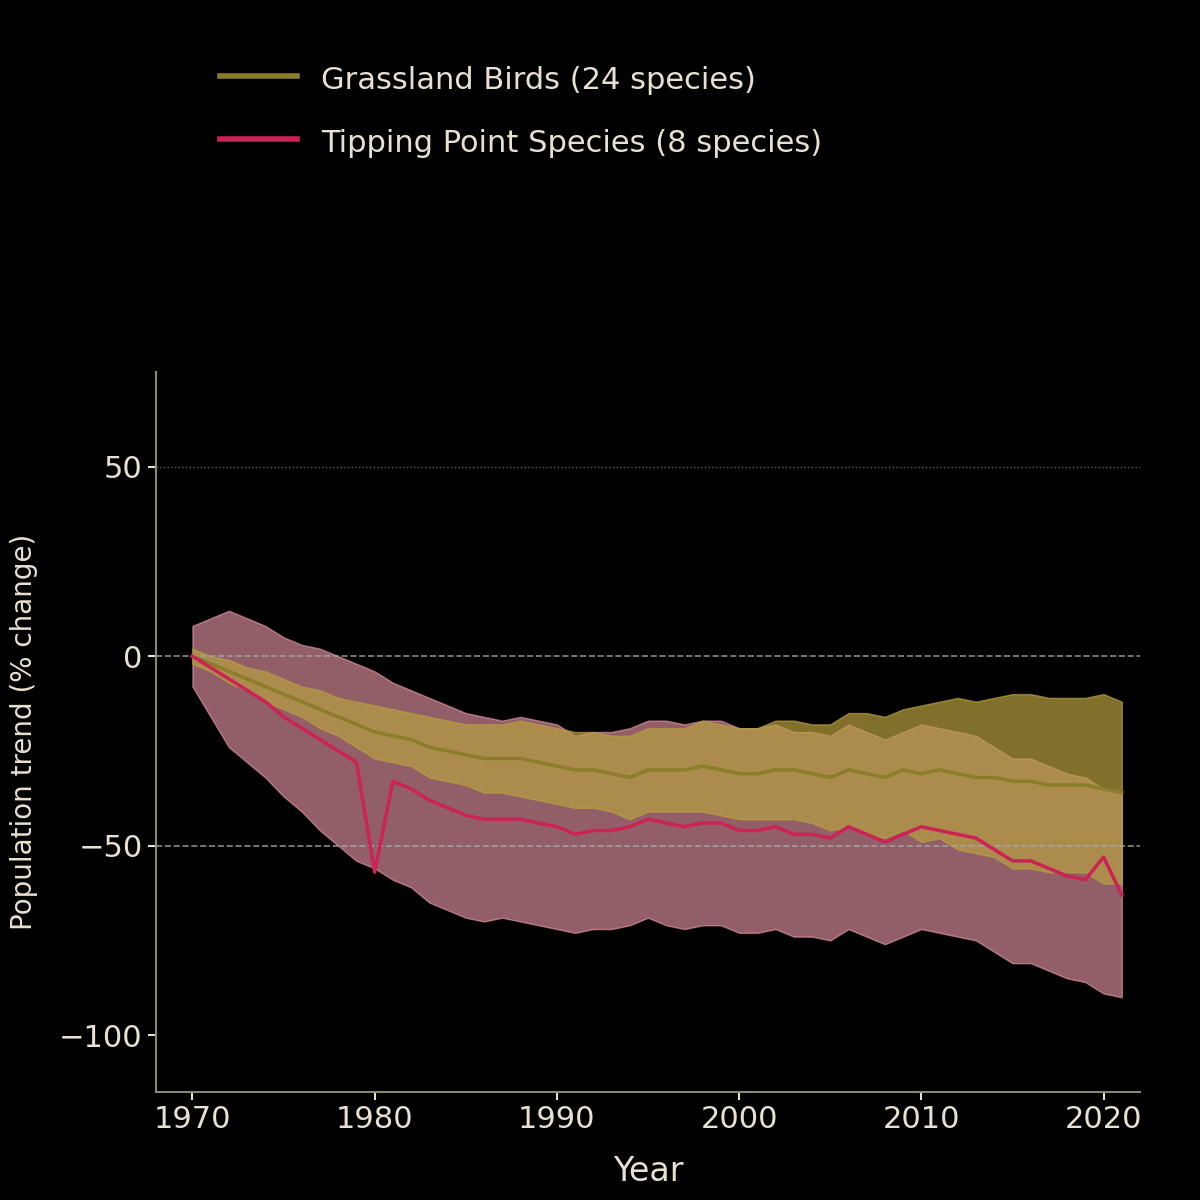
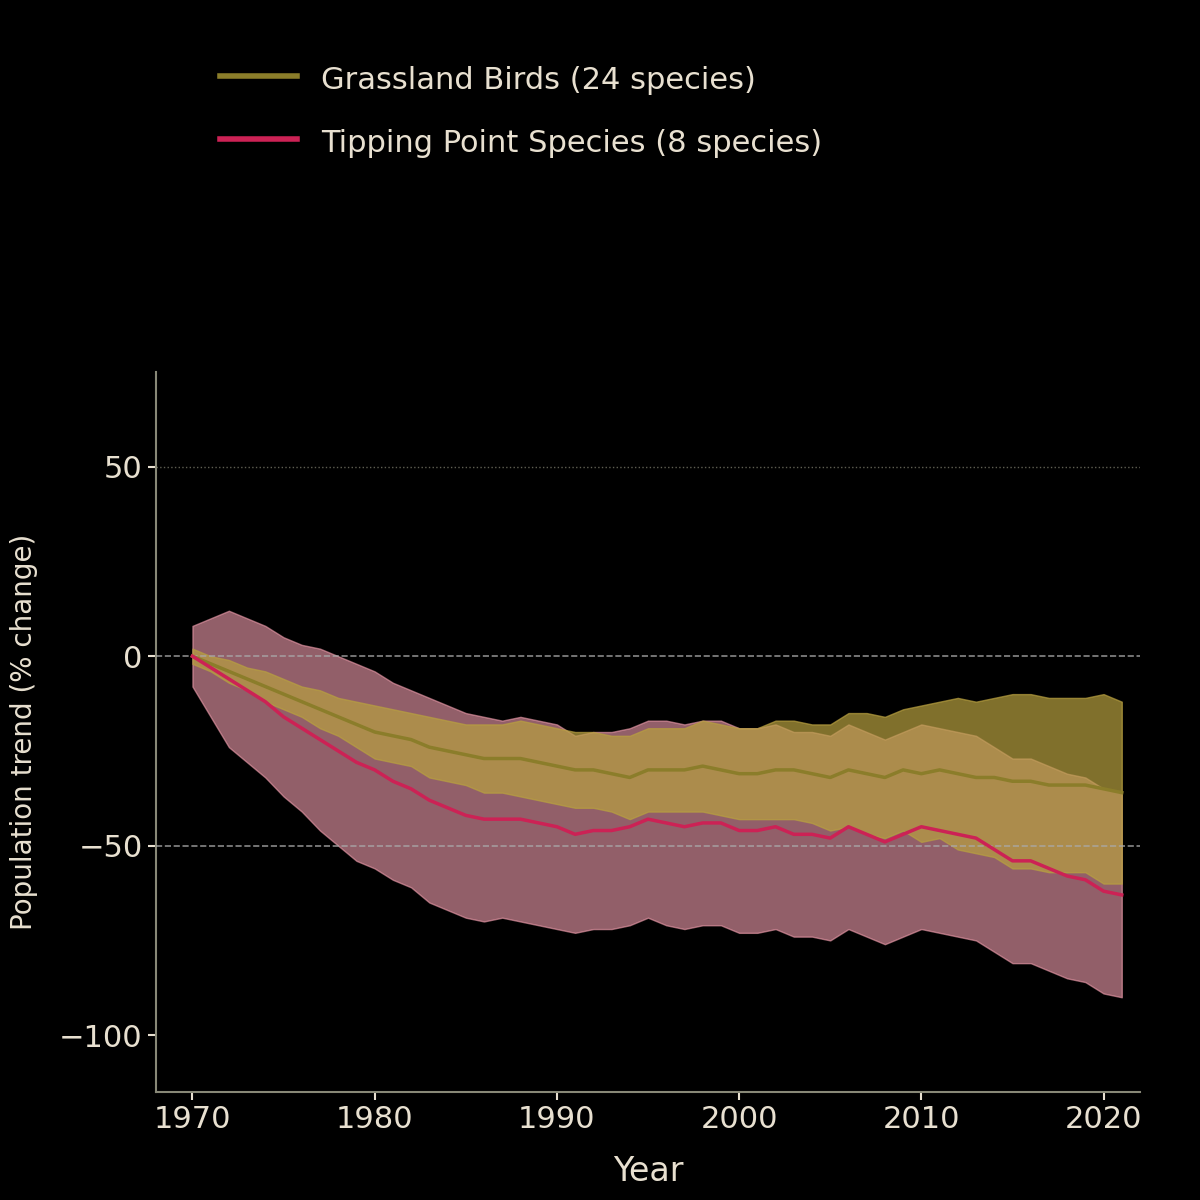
Tipping Point Species (8 species)/1980: -57 -> -30
Tipping Point Species (8 species)/2020: -53 -> -62
